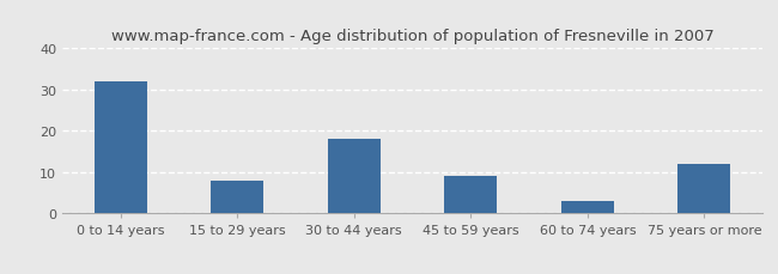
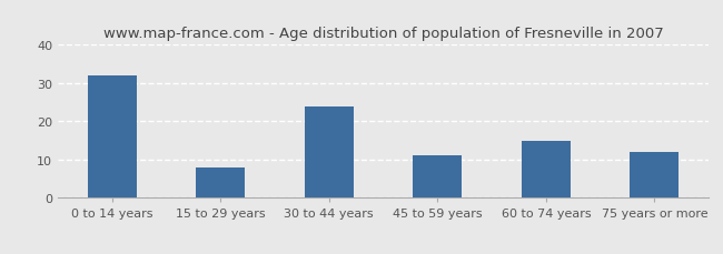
30 to 44 years: 18 -> 24
45 to 59 years: 9 -> 11
60 to 74 years: 3 -> 15
